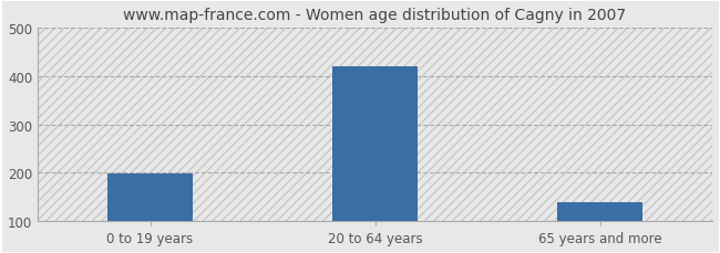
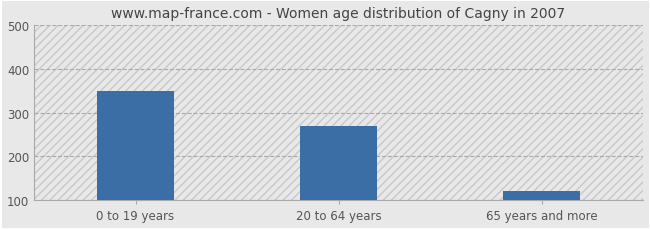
0 to 19 years: 199 -> 350
20 to 64 years: 420 -> 270
65 years and more: 138 -> 120
